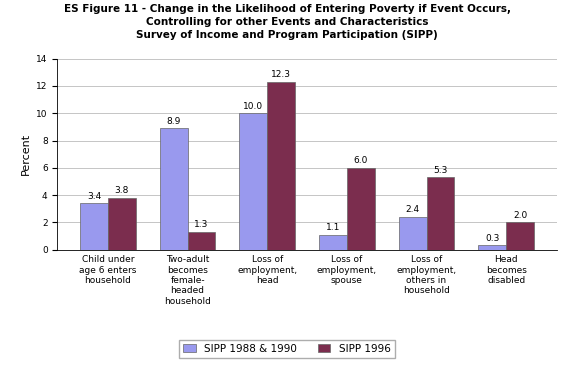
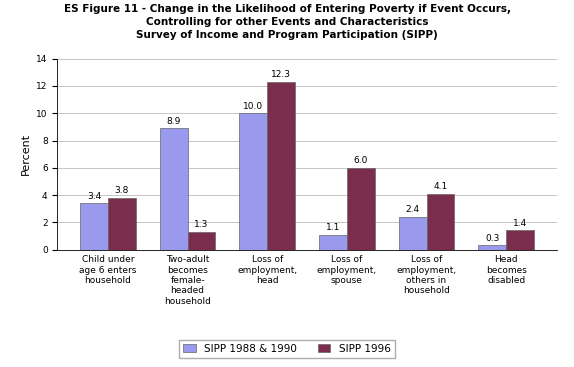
SIPP 1996/Loss of employment, others in household: 5.3 -> 4.1
SIPP 1996/Head becomes disabled: 2.0 -> 1.4
